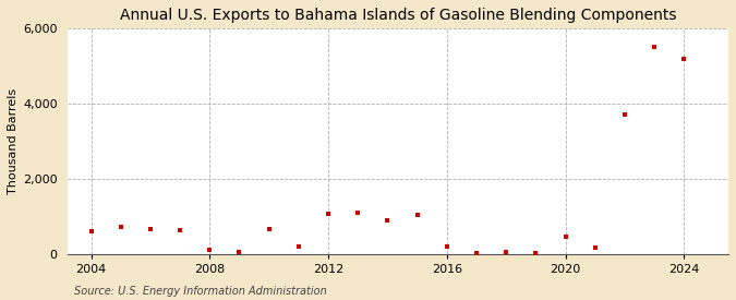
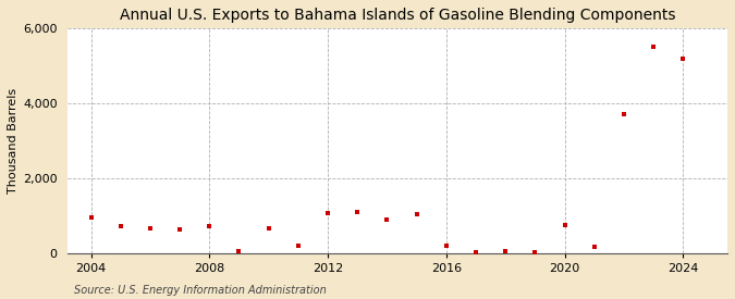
2004: 600 -> 950
2008: 110 -> 700
2020: 450 -> 750
